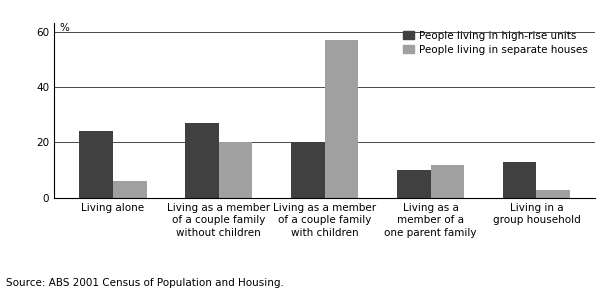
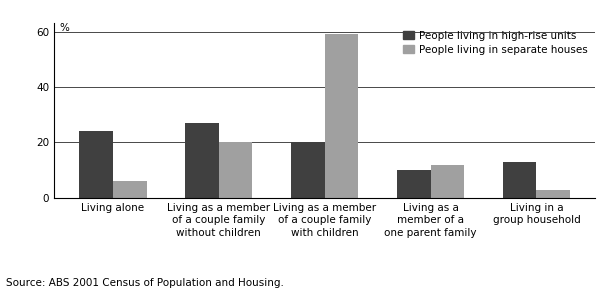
People living in separate houses/Living as a member of a couple family with children: 57 -> 59
